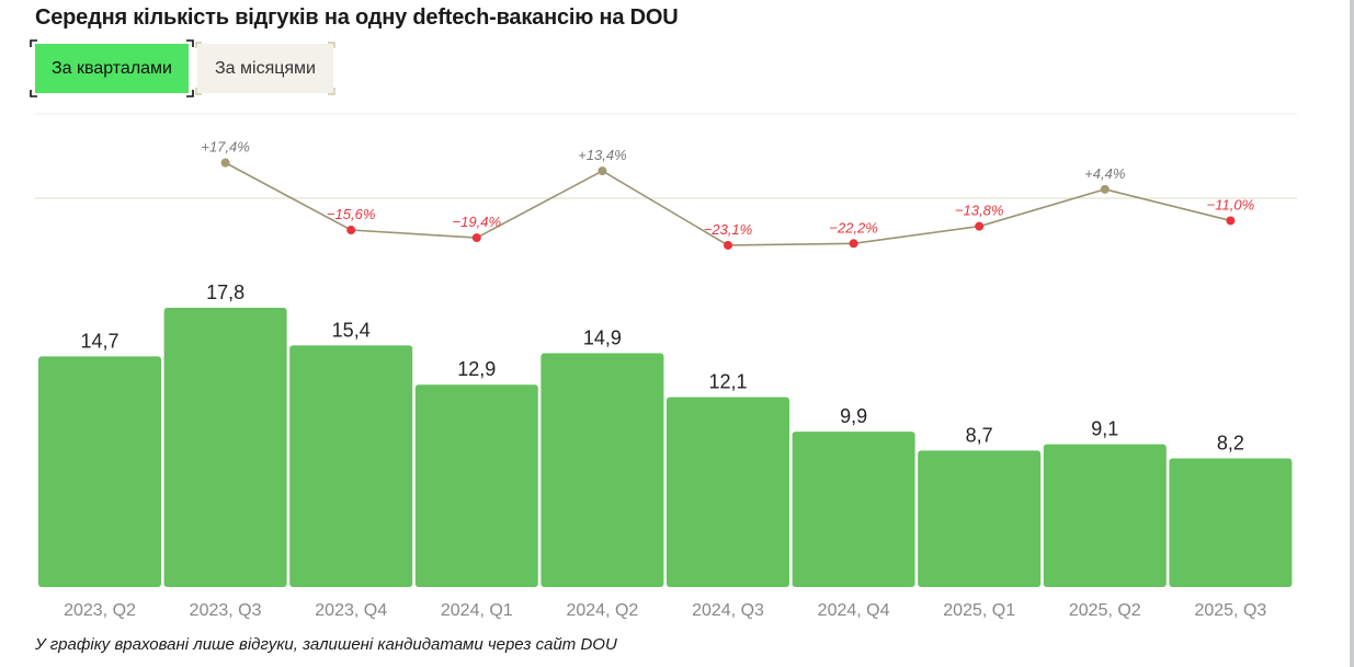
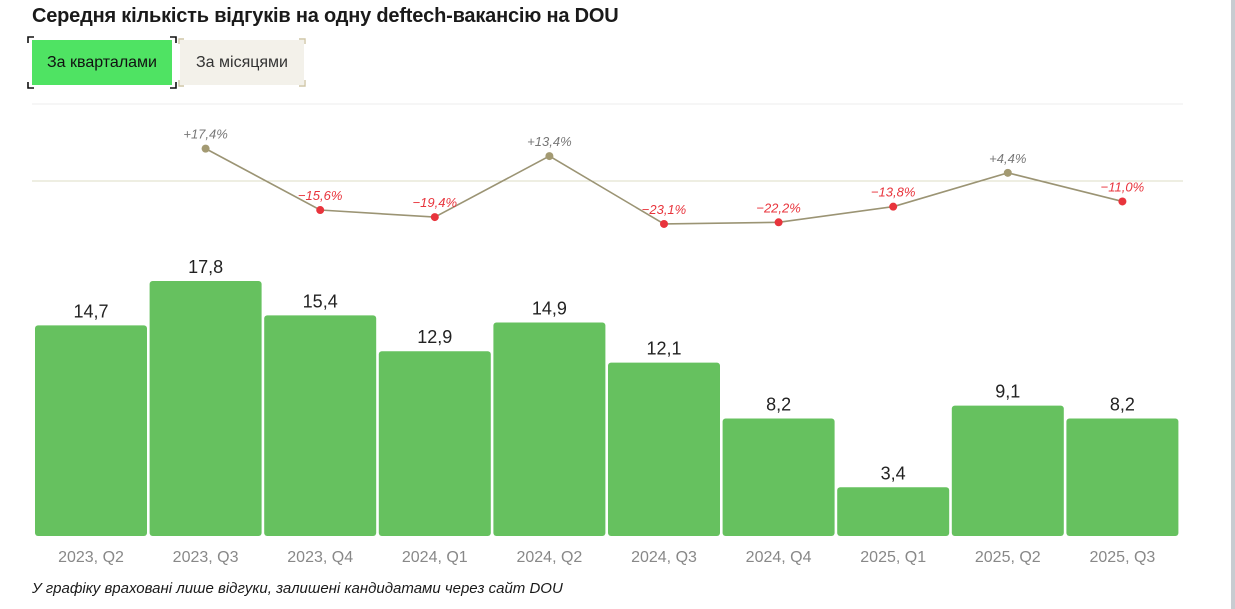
Середня кількість відгуків на одну deftech-вакансію на DOU/2024, Q4: 9,9 -> 8,2
Середня кількість відгуків на одну deftech-вакансію на DOU/2025, Q1: 8,7 -> 3,4
